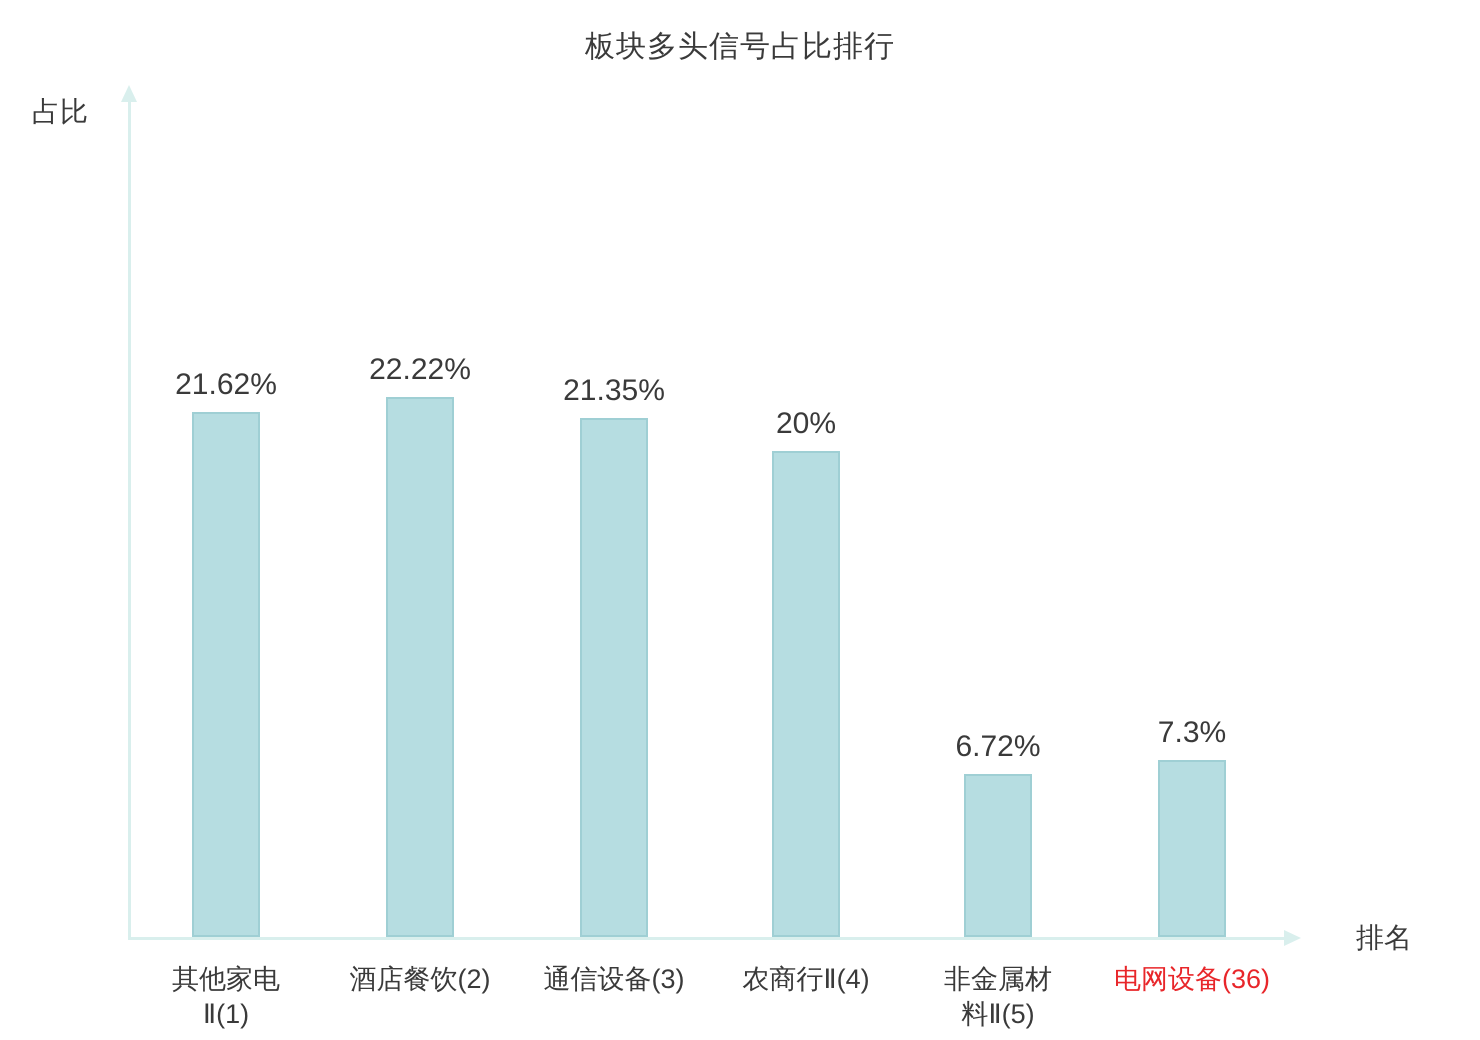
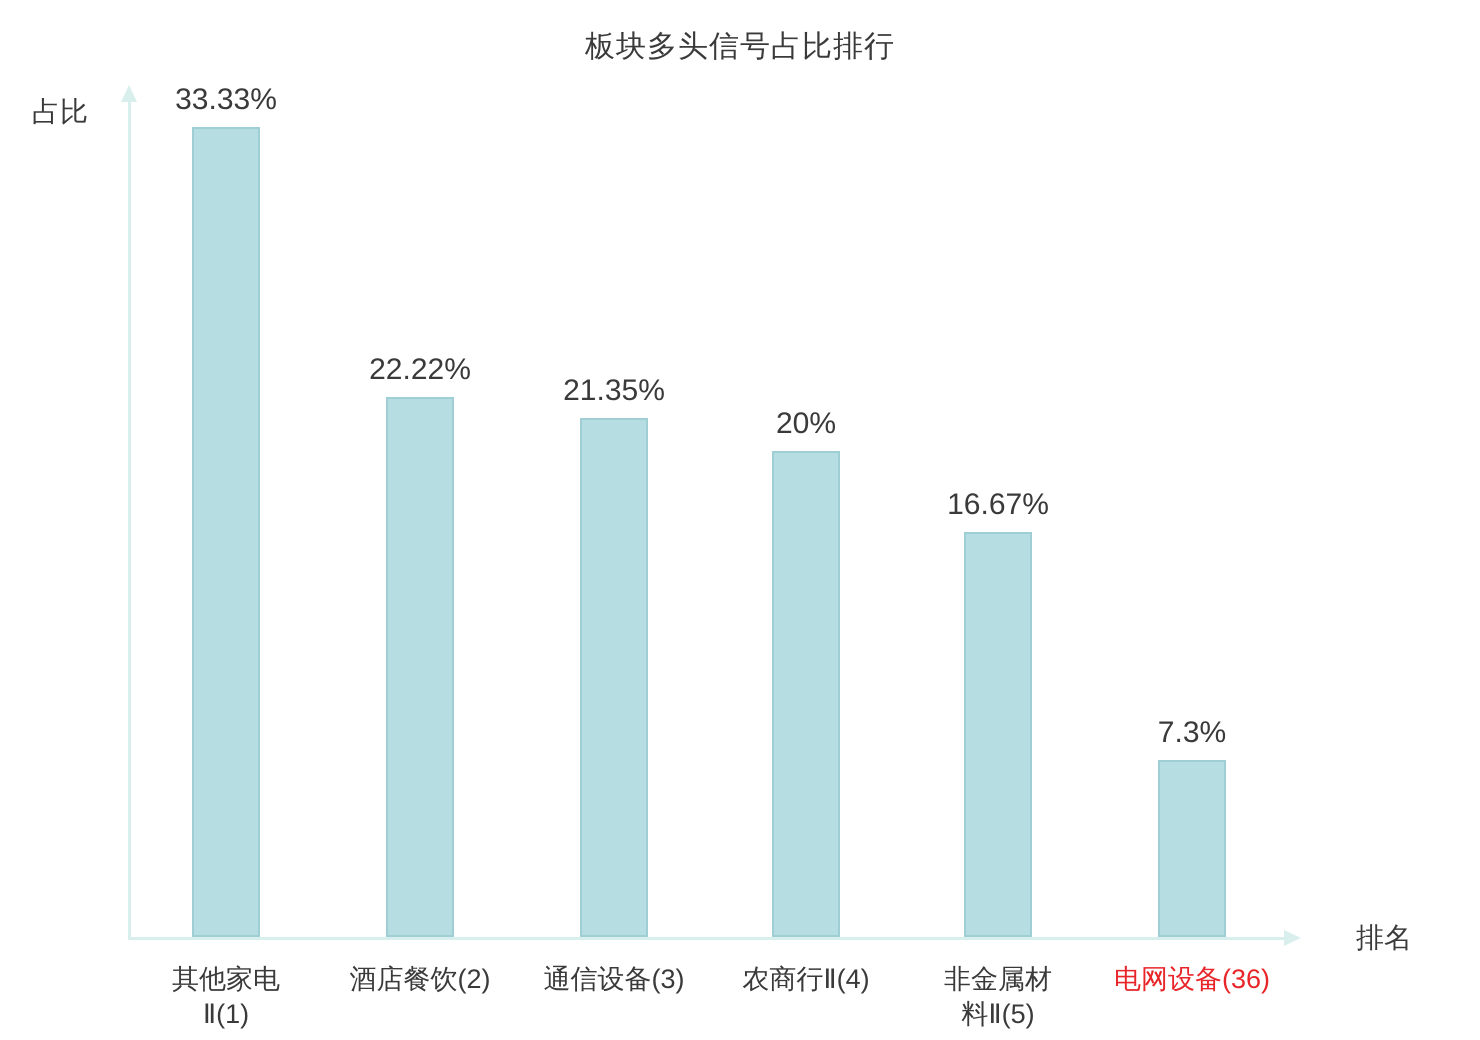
其他家电 Ⅱ(1): 21.62% -> 33.33%
非金属材 料Ⅱ(5): 6.72% -> 16.67%
